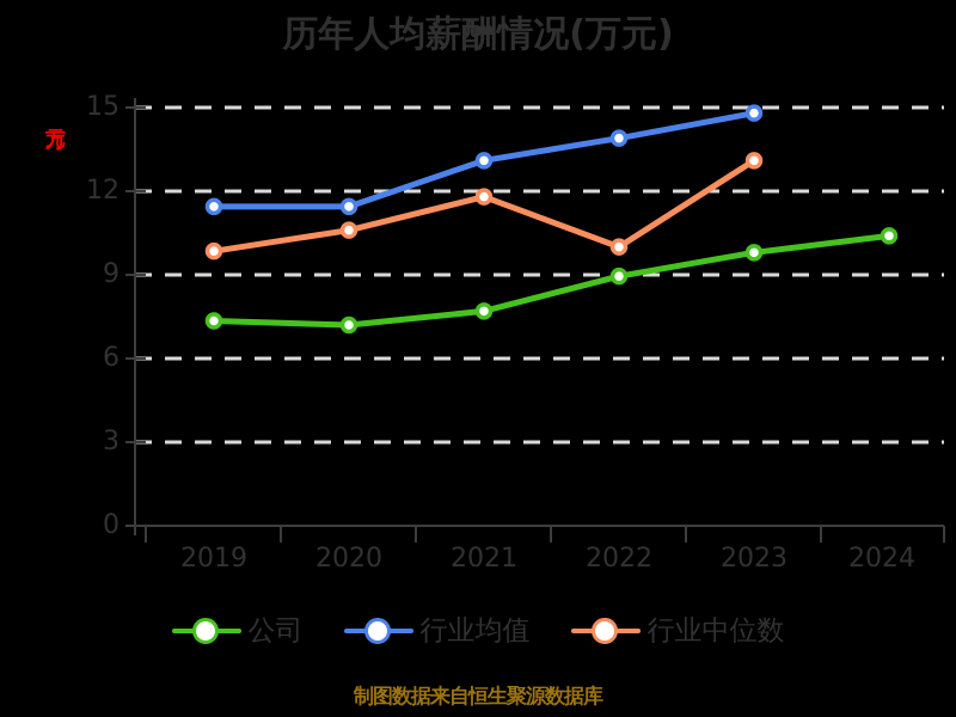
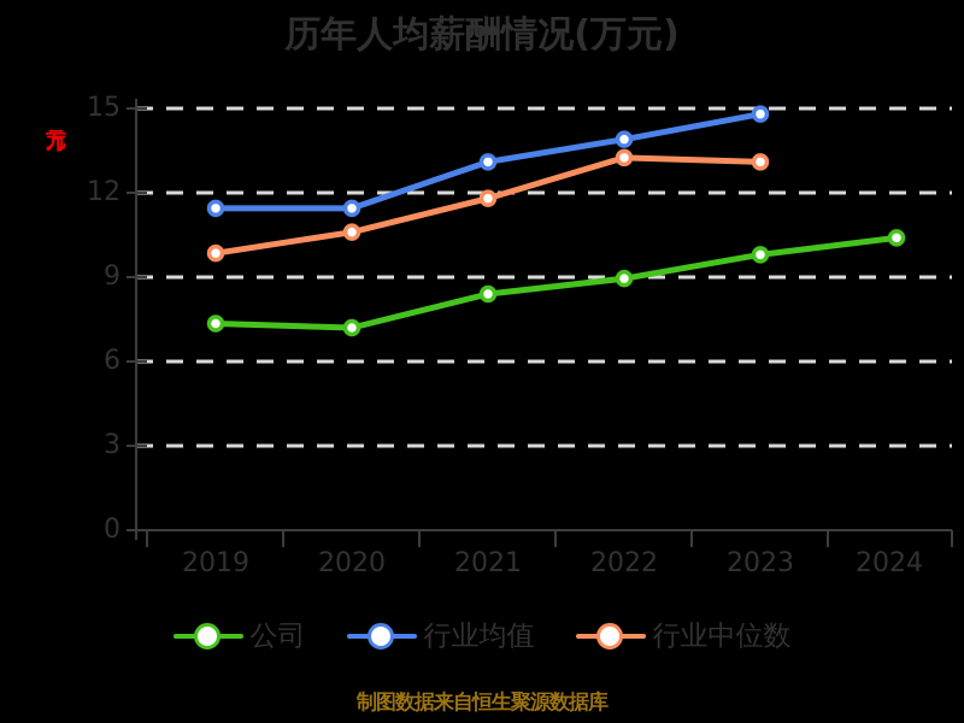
公司/2021: 7.7 -> 8.4
行业中位数/2022: 10.0 -> 13.2
